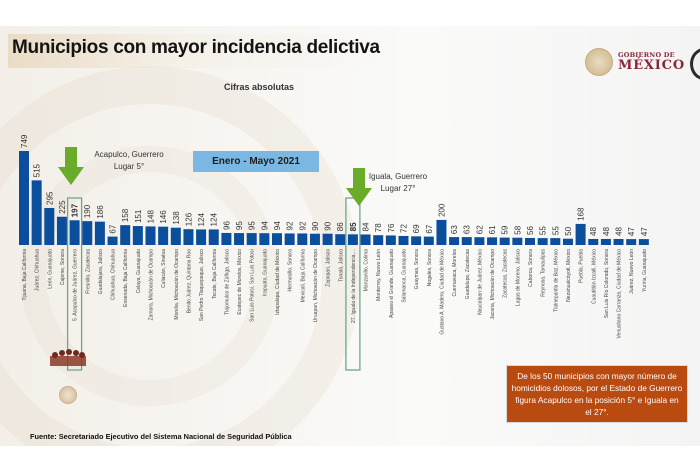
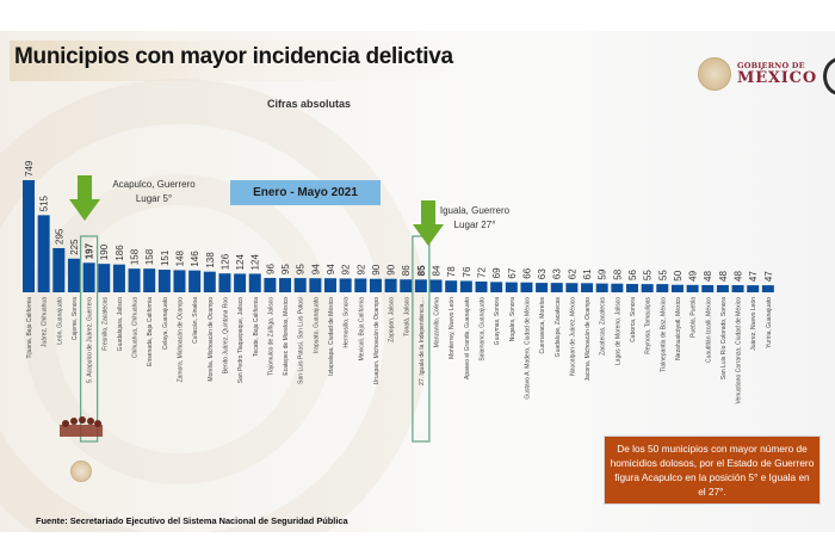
Chihuahua, Chihuahua: 67 -> 158
Gustavo A. Madero, Ciudad de México: 200 -> 66
Puebla, Puebla: 168 -> 49
